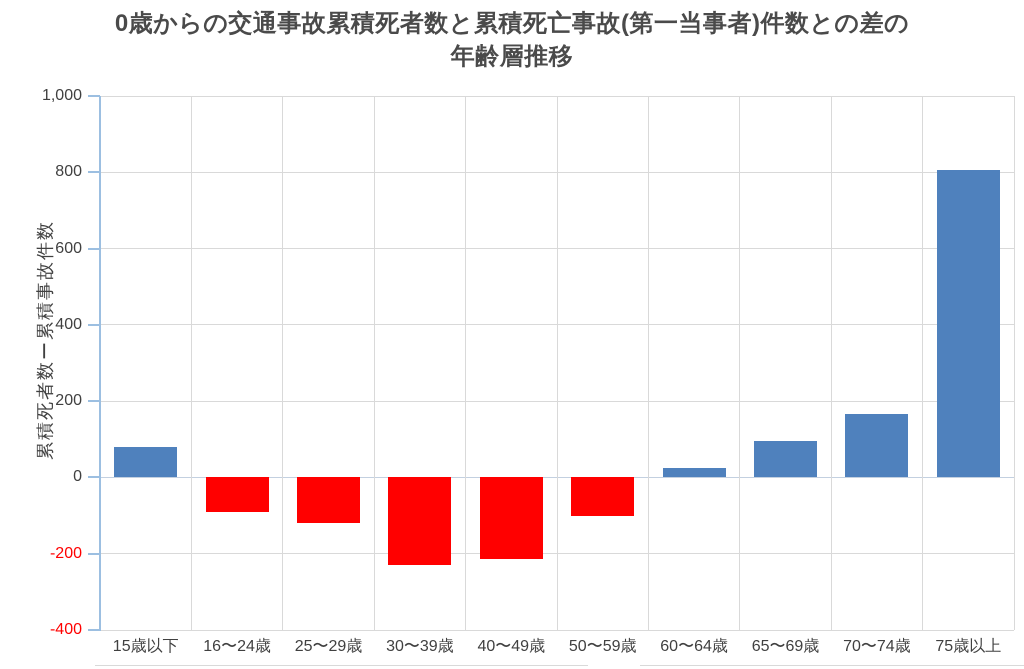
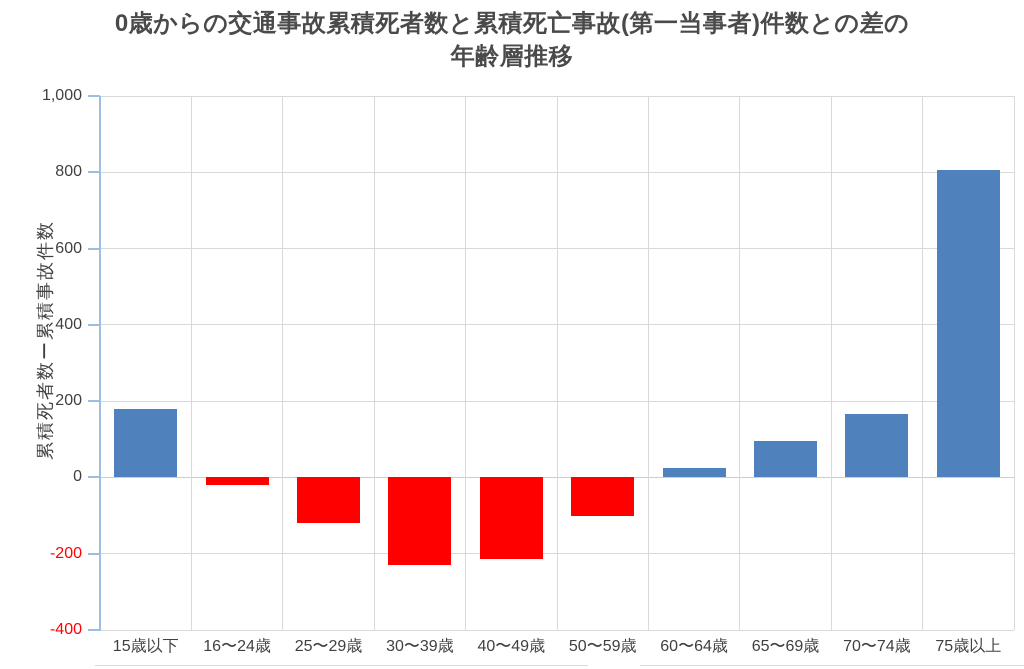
15歳以下: 80 -> 180
16〜24歳: -90 -> -20
